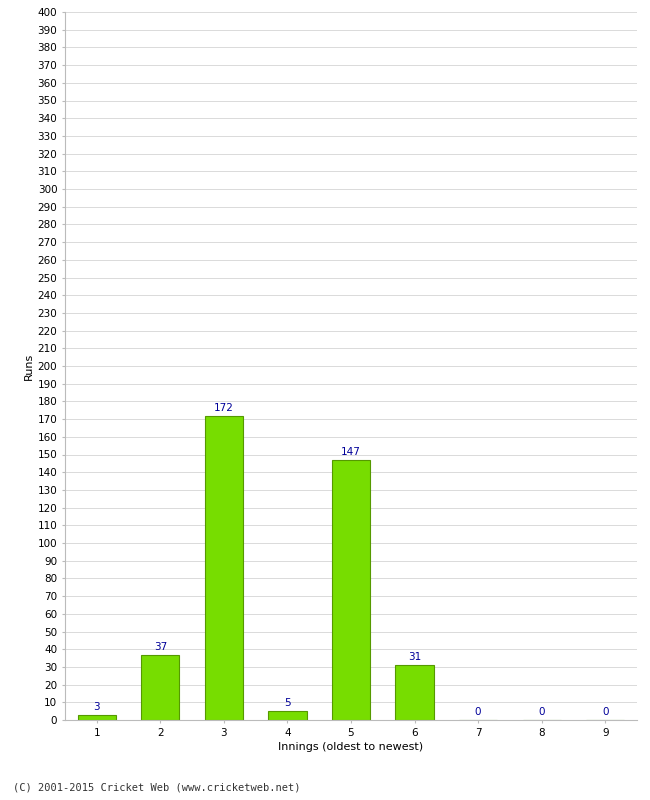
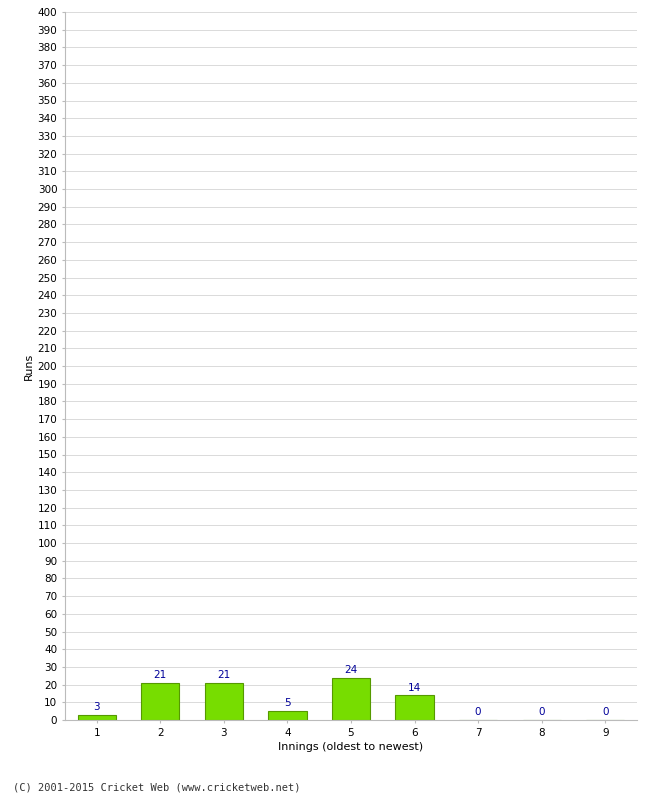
2: 37 -> 21
3: 172 -> 21
5: 147 -> 24
6: 31 -> 14
